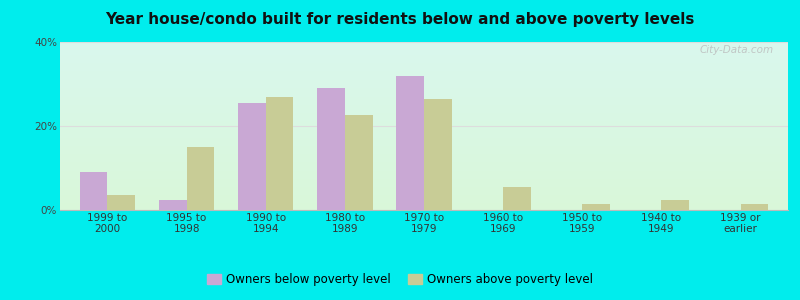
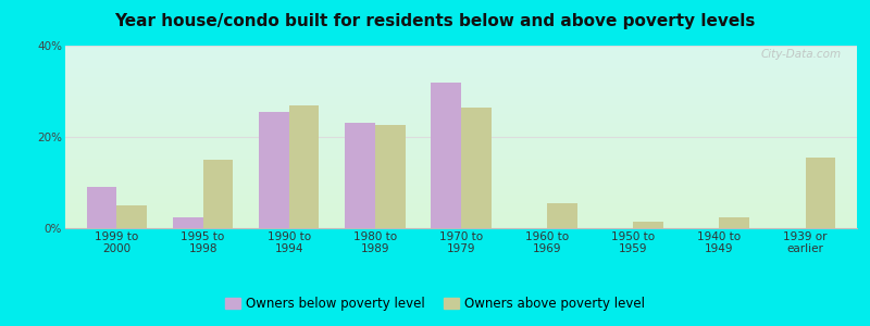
Owners above poverty level/1999 to 2000: 3.5% -> 5.0%
Owners below poverty level/1980 to 1989: 29.0% -> 23.0%
Owners above poverty level/1939 or earlier: 1.5% -> 15.5%
